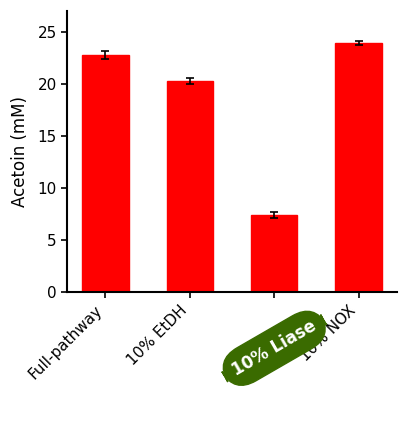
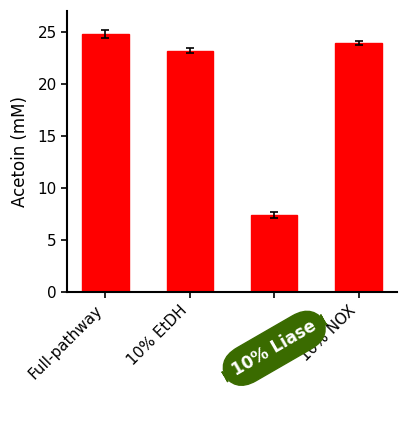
Full-pathway: 22.8 -> 24.8
10% EtDH: 20.3 -> 23.2
